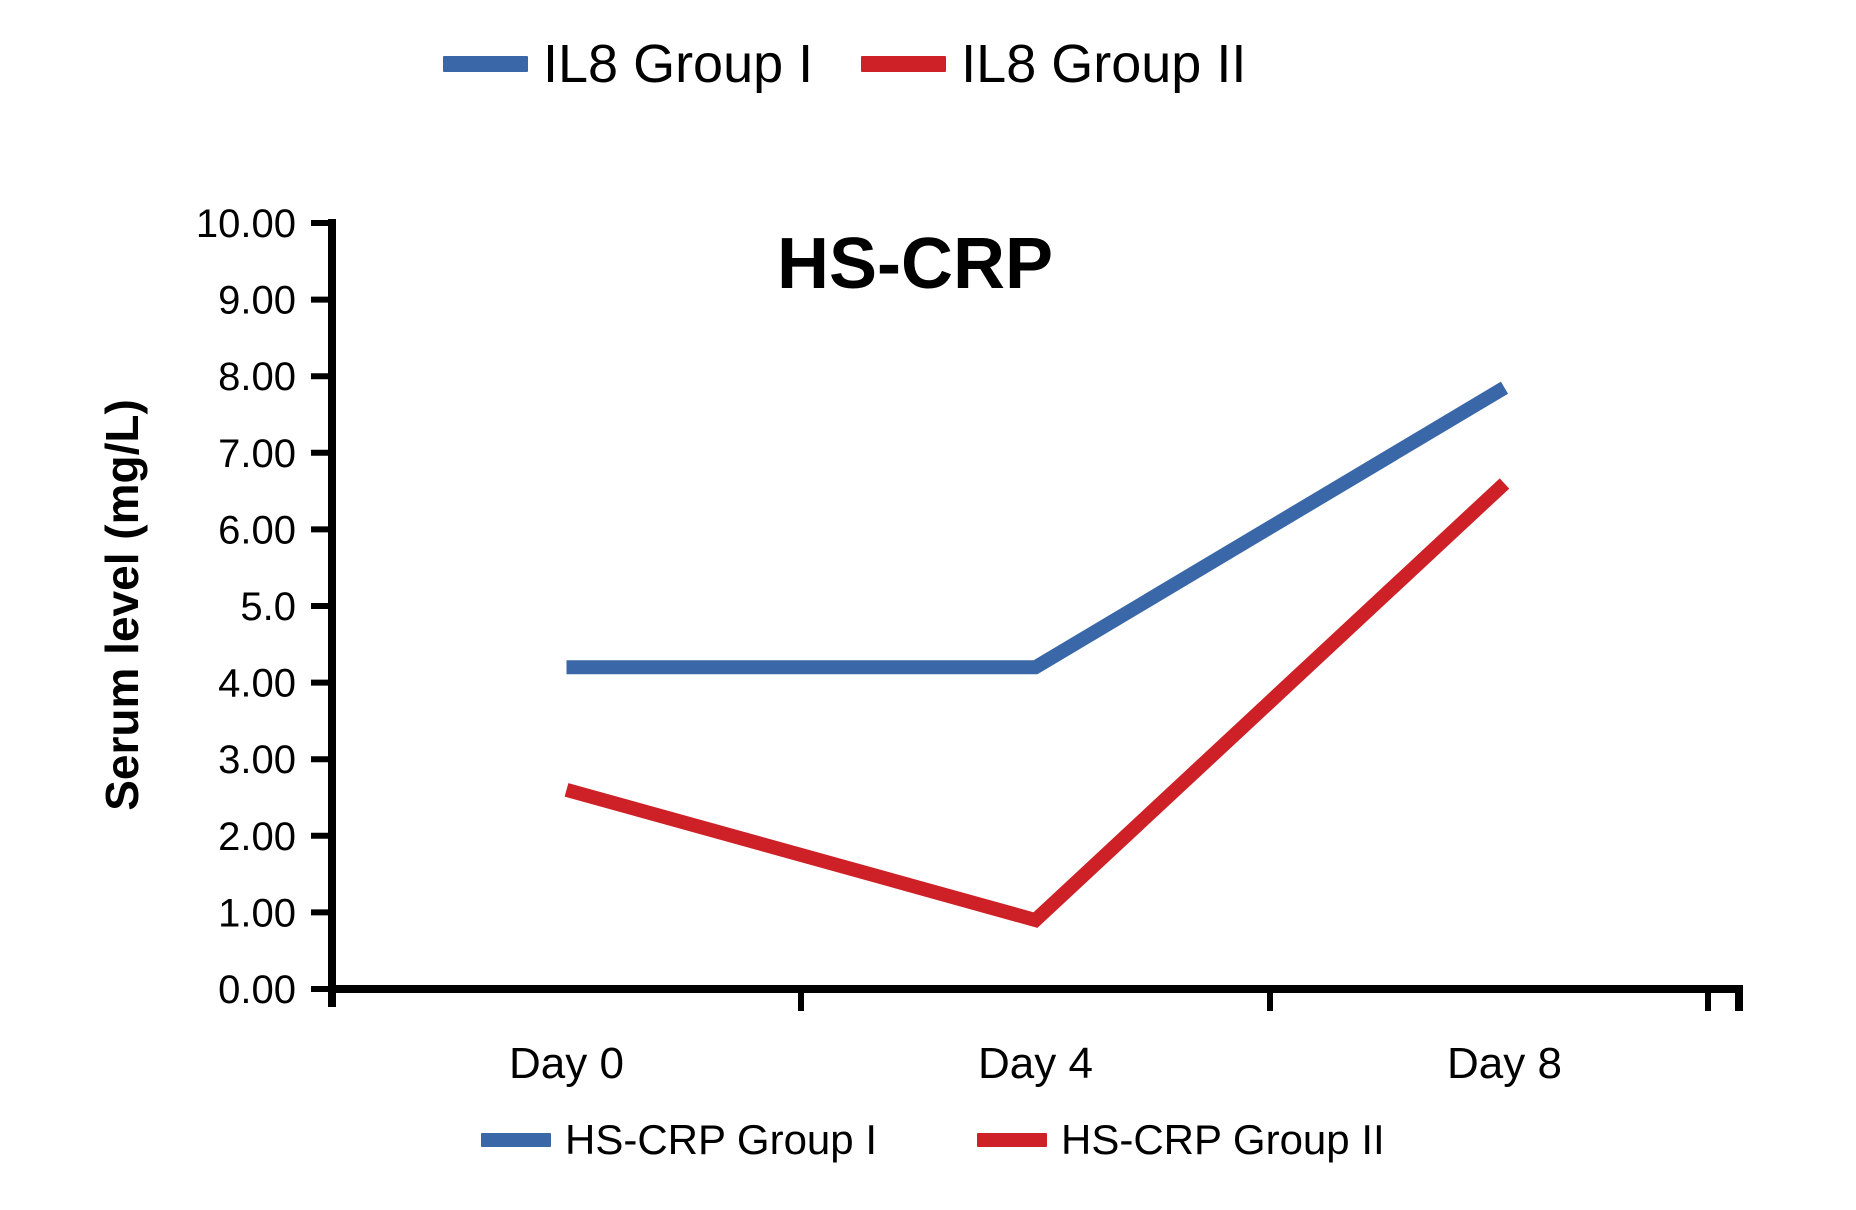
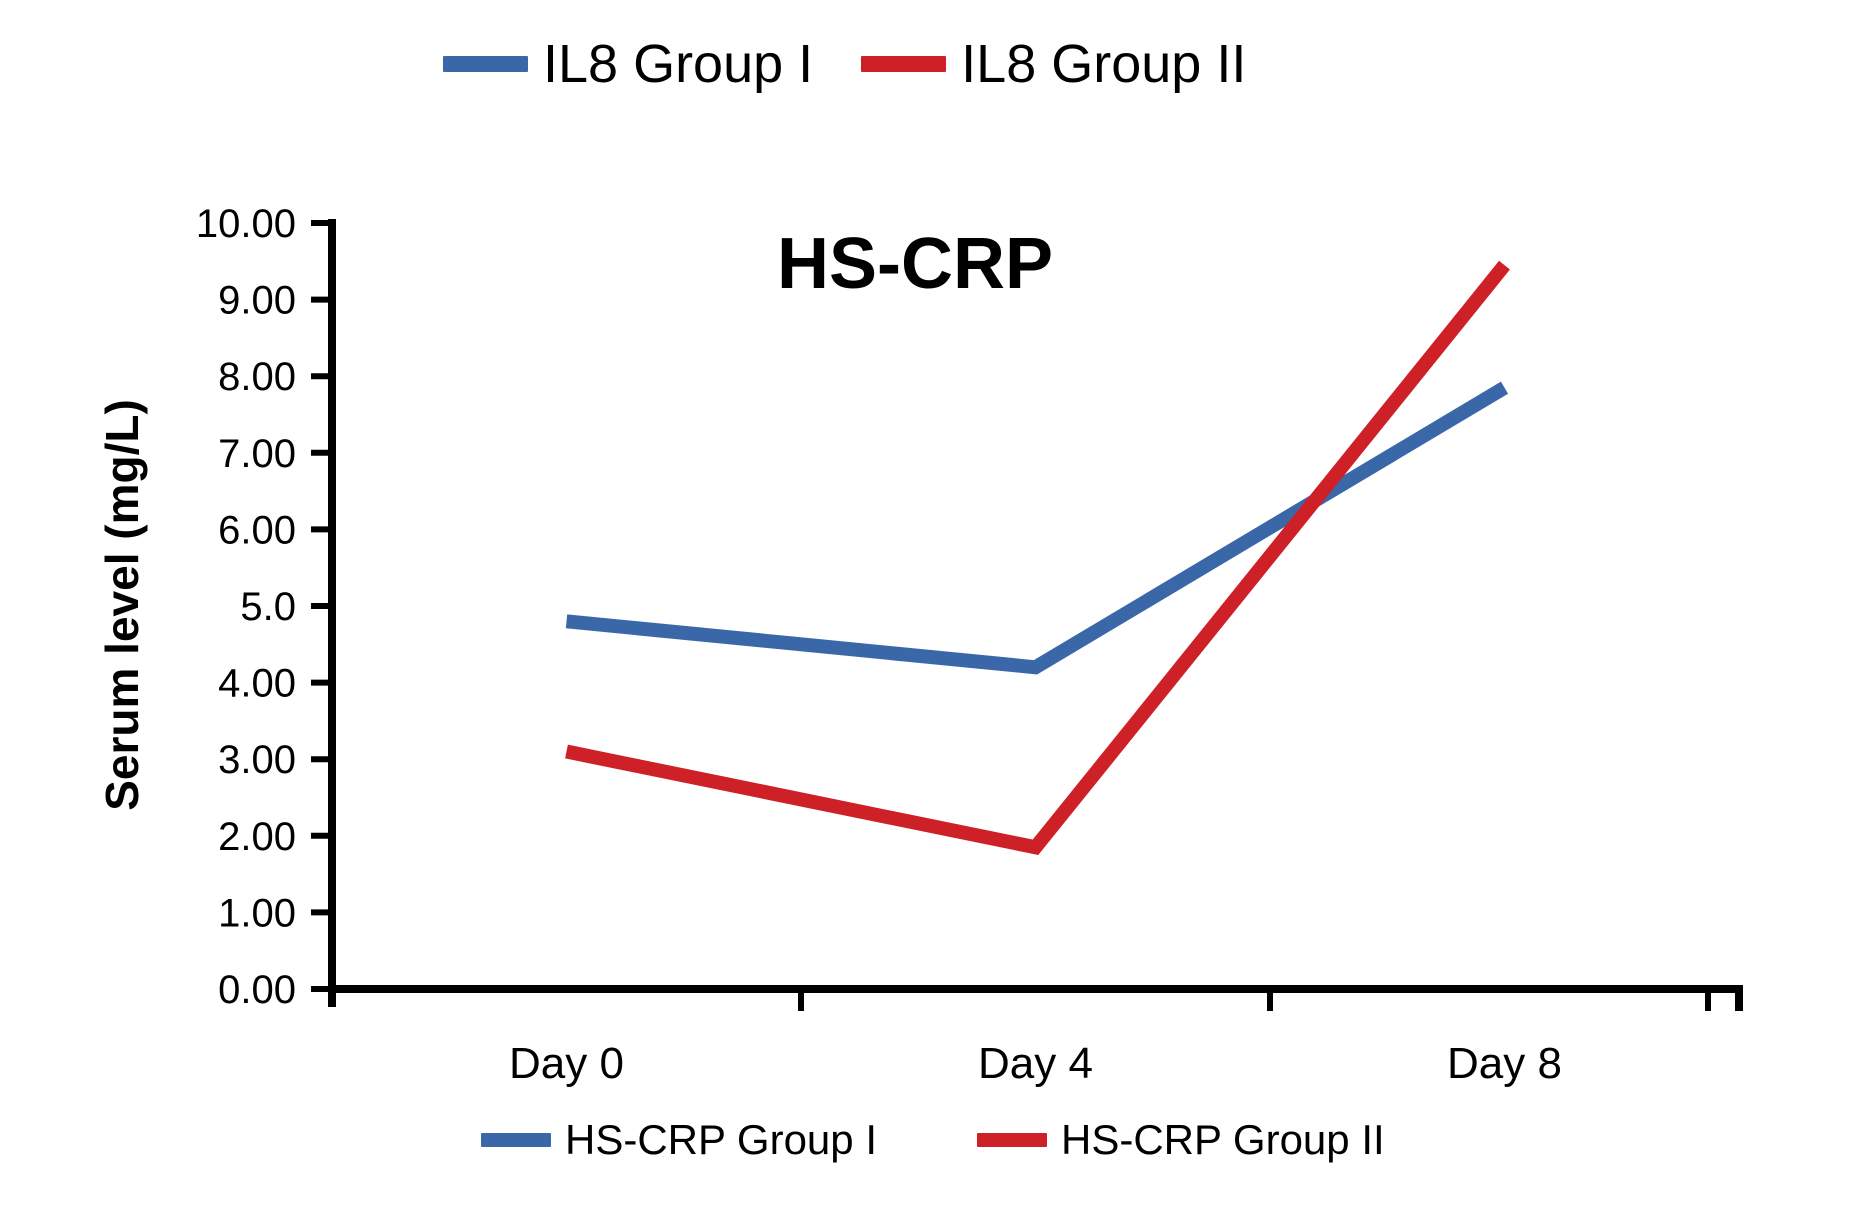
HS-CRP Group I/Day 0: 4.2 -> 4.8
HS-CRP Group II/Day 0: 2.6 -> 3.1
HS-CRP Group II/Day 4: 0.9 -> 1.9
HS-CRP Group II/Day 8: 6.6 -> 9.4
